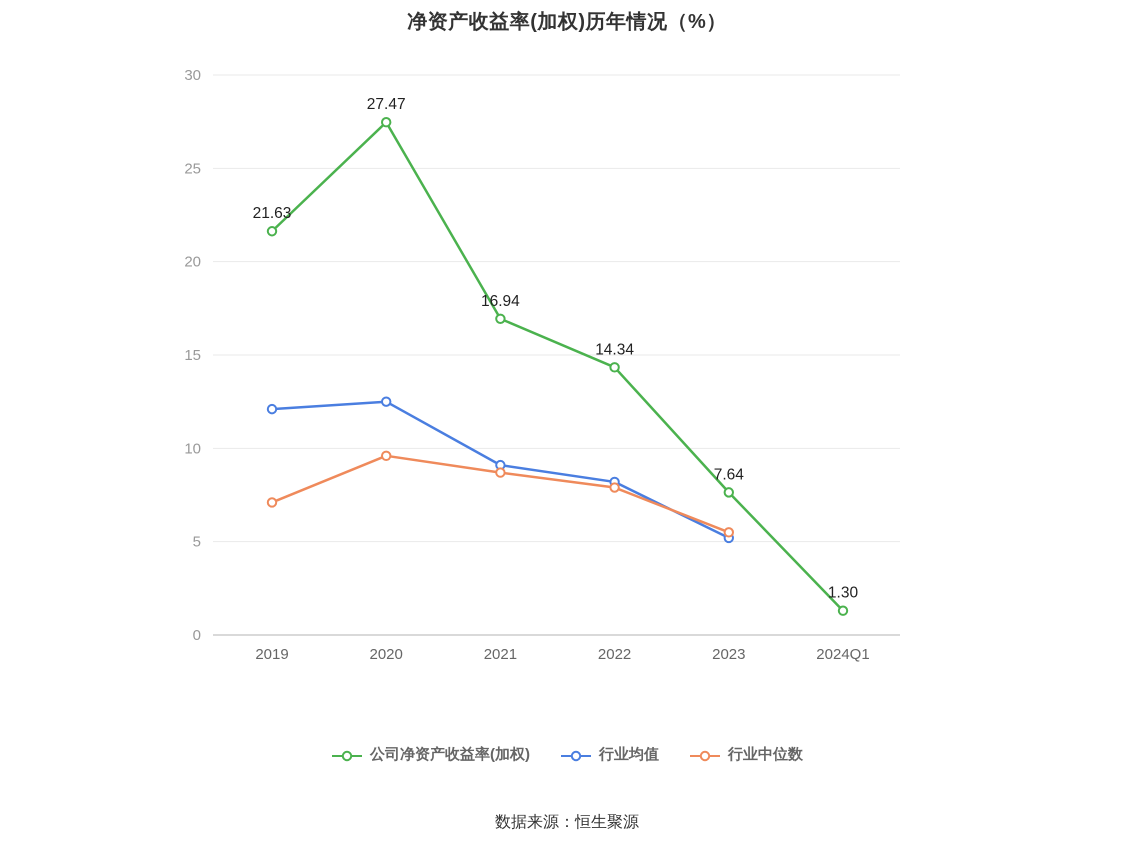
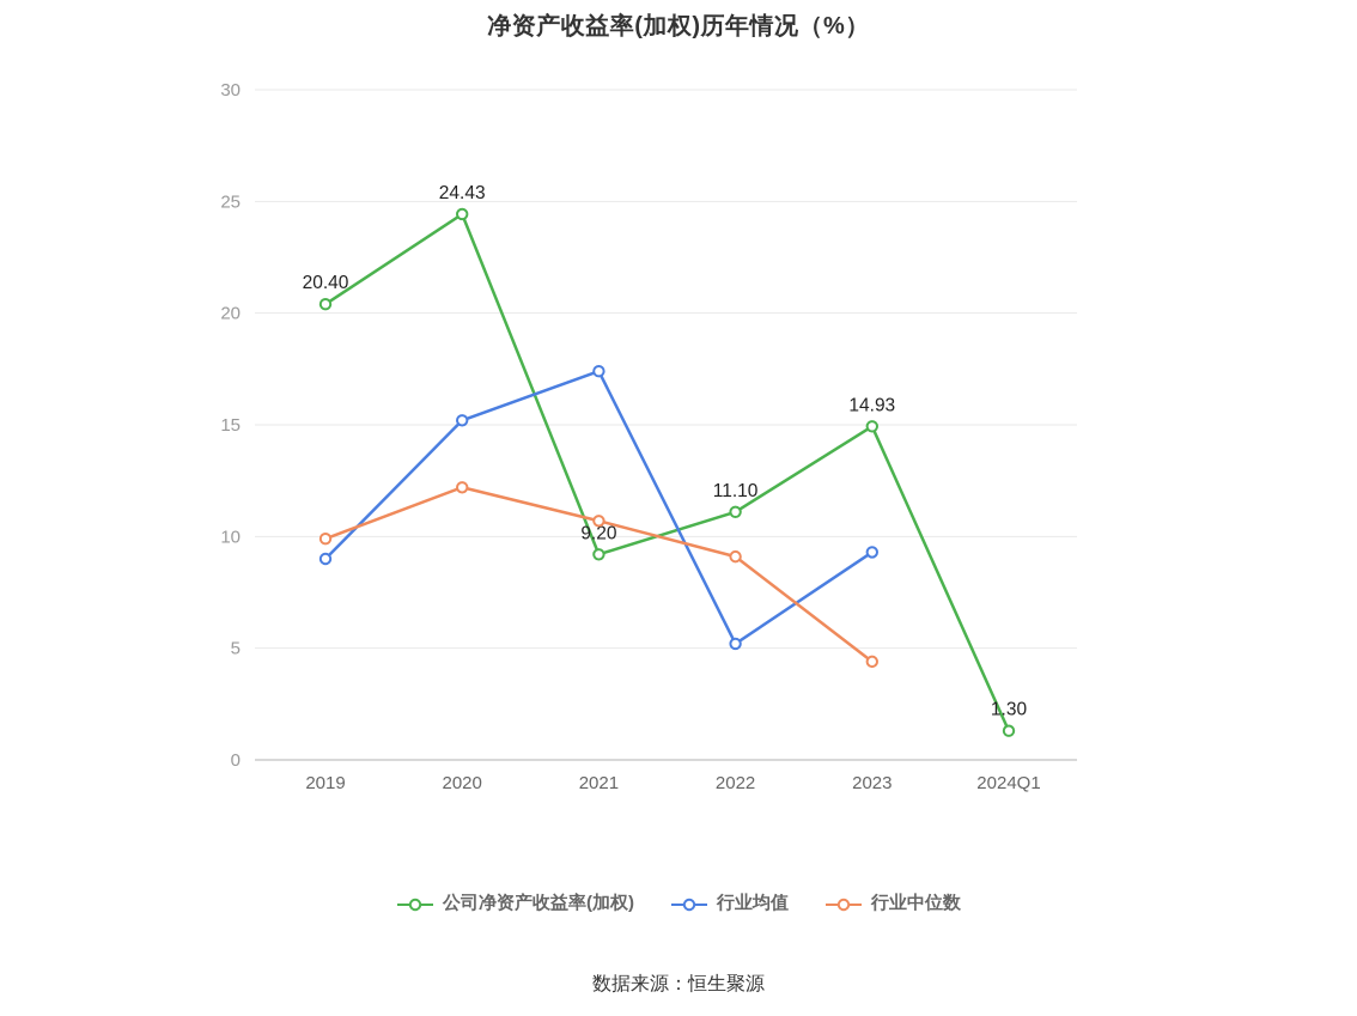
公司净资产收益率(加权)/2019: 21.63 -> 20.40
行业均值/2019: 12.1 -> 9.0
行业中位数/2019: 7.1 -> 9.9
公司净资产收益率(加权)/2020: 27.47 -> 24.43
行业均值/2020: 12.5 -> 15.2
行业中位数/2020: 9.6 -> 12.2
公司净资产收益率(加权)/2021: 16.94 -> 9.20
行业均值/2021: 9.1 -> 17.4
行业中位数/2021: 8.7 -> 10.7
公司净资产收益率(加权)/2022: 14.34 -> 11.10
行业均值/2022: 8.2 -> 5.2
行业中位数/2022: 7.9 -> 9.1
公司净资产收益率(加权)/2023: 7.64 -> 14.93
行业均值/2023: 5.2 -> 9.3
行业中位数/2023: 5.5 -> 4.4
